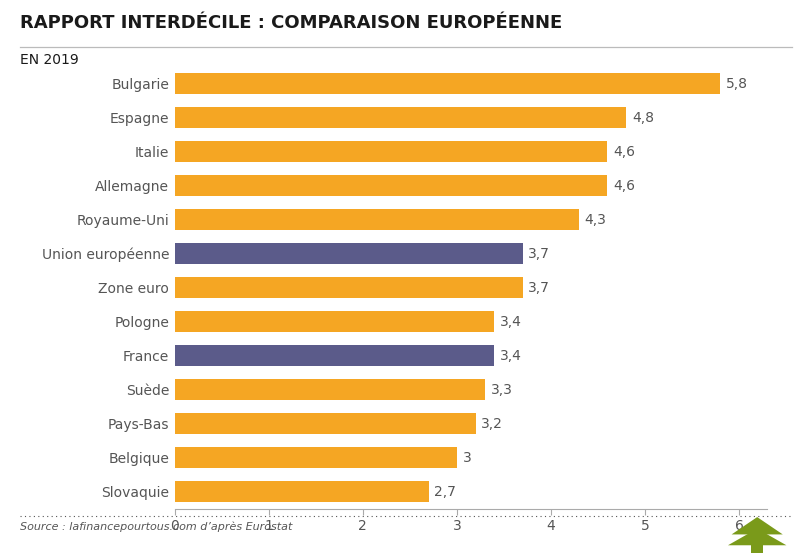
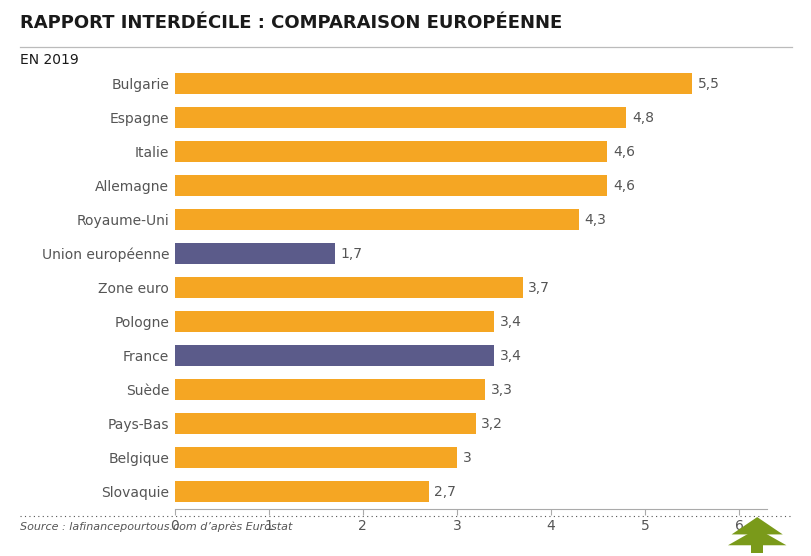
Bulgarie: 5,8 -> 5,5
Union européenne: 3,7 -> 1,7
